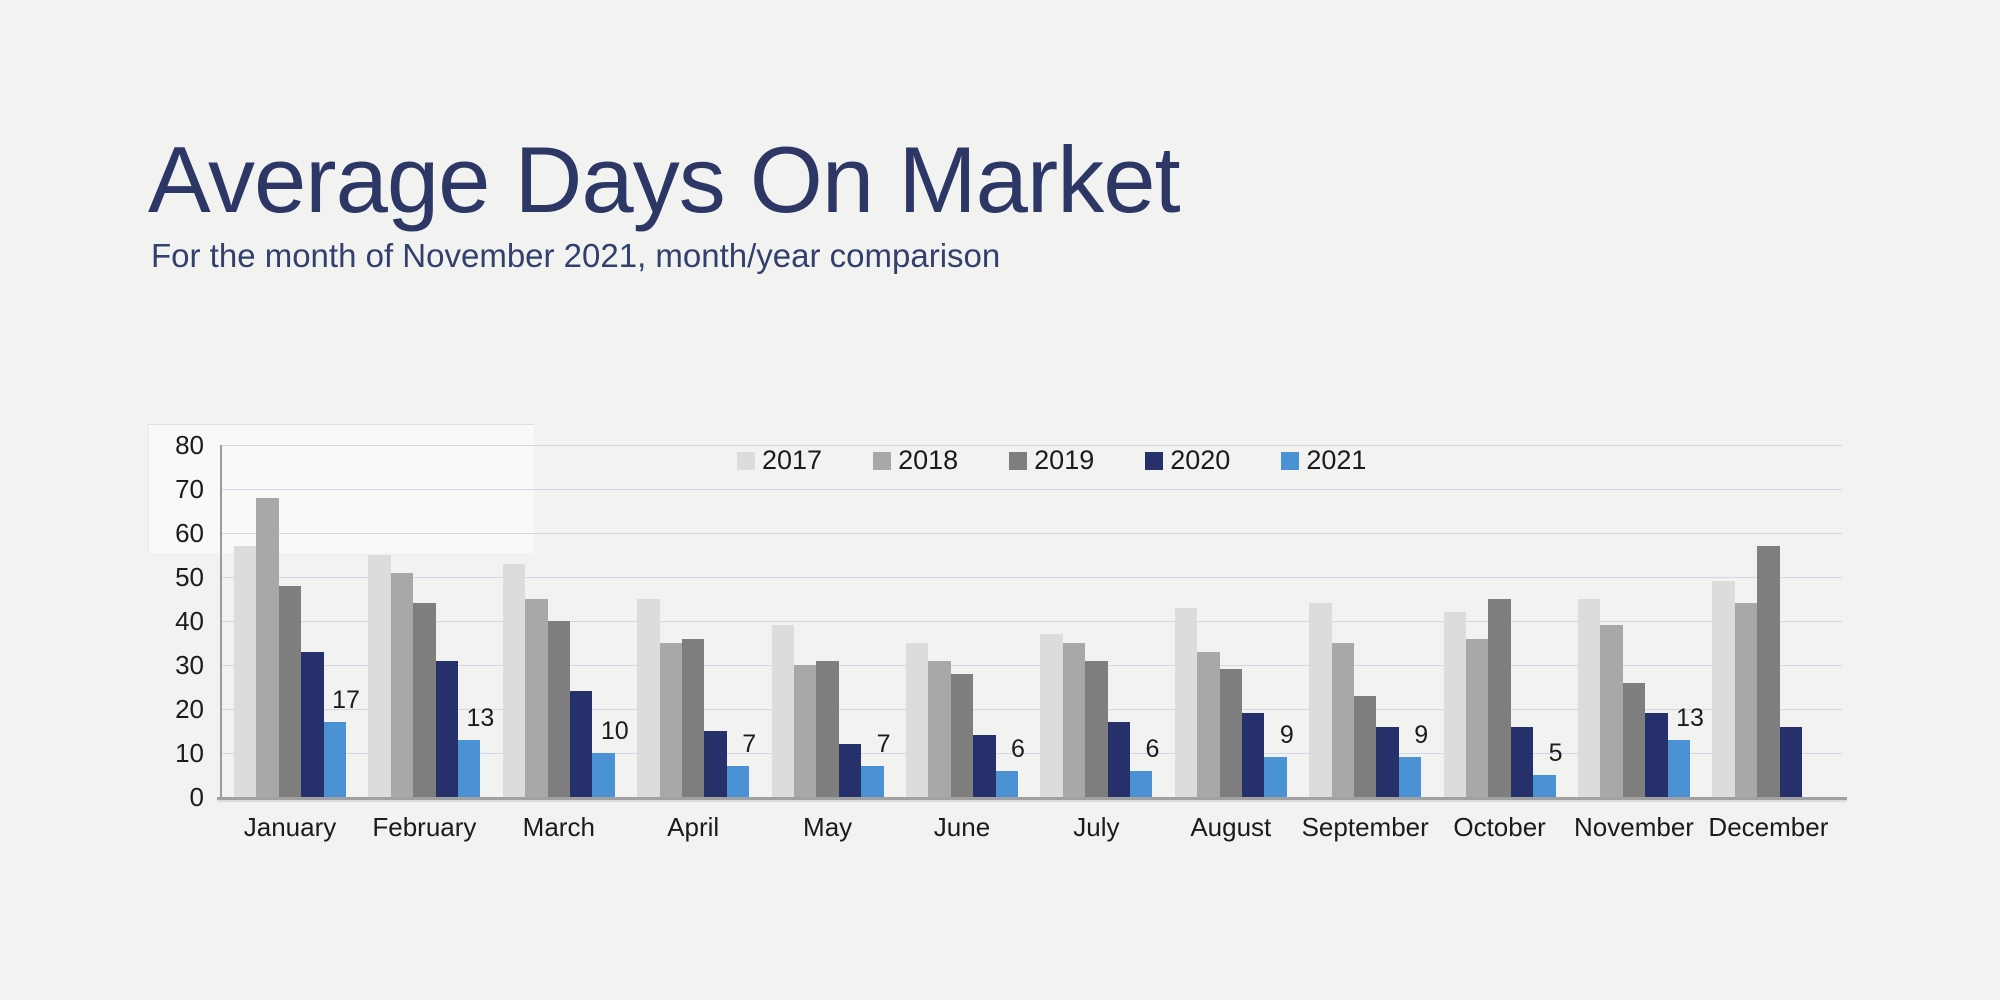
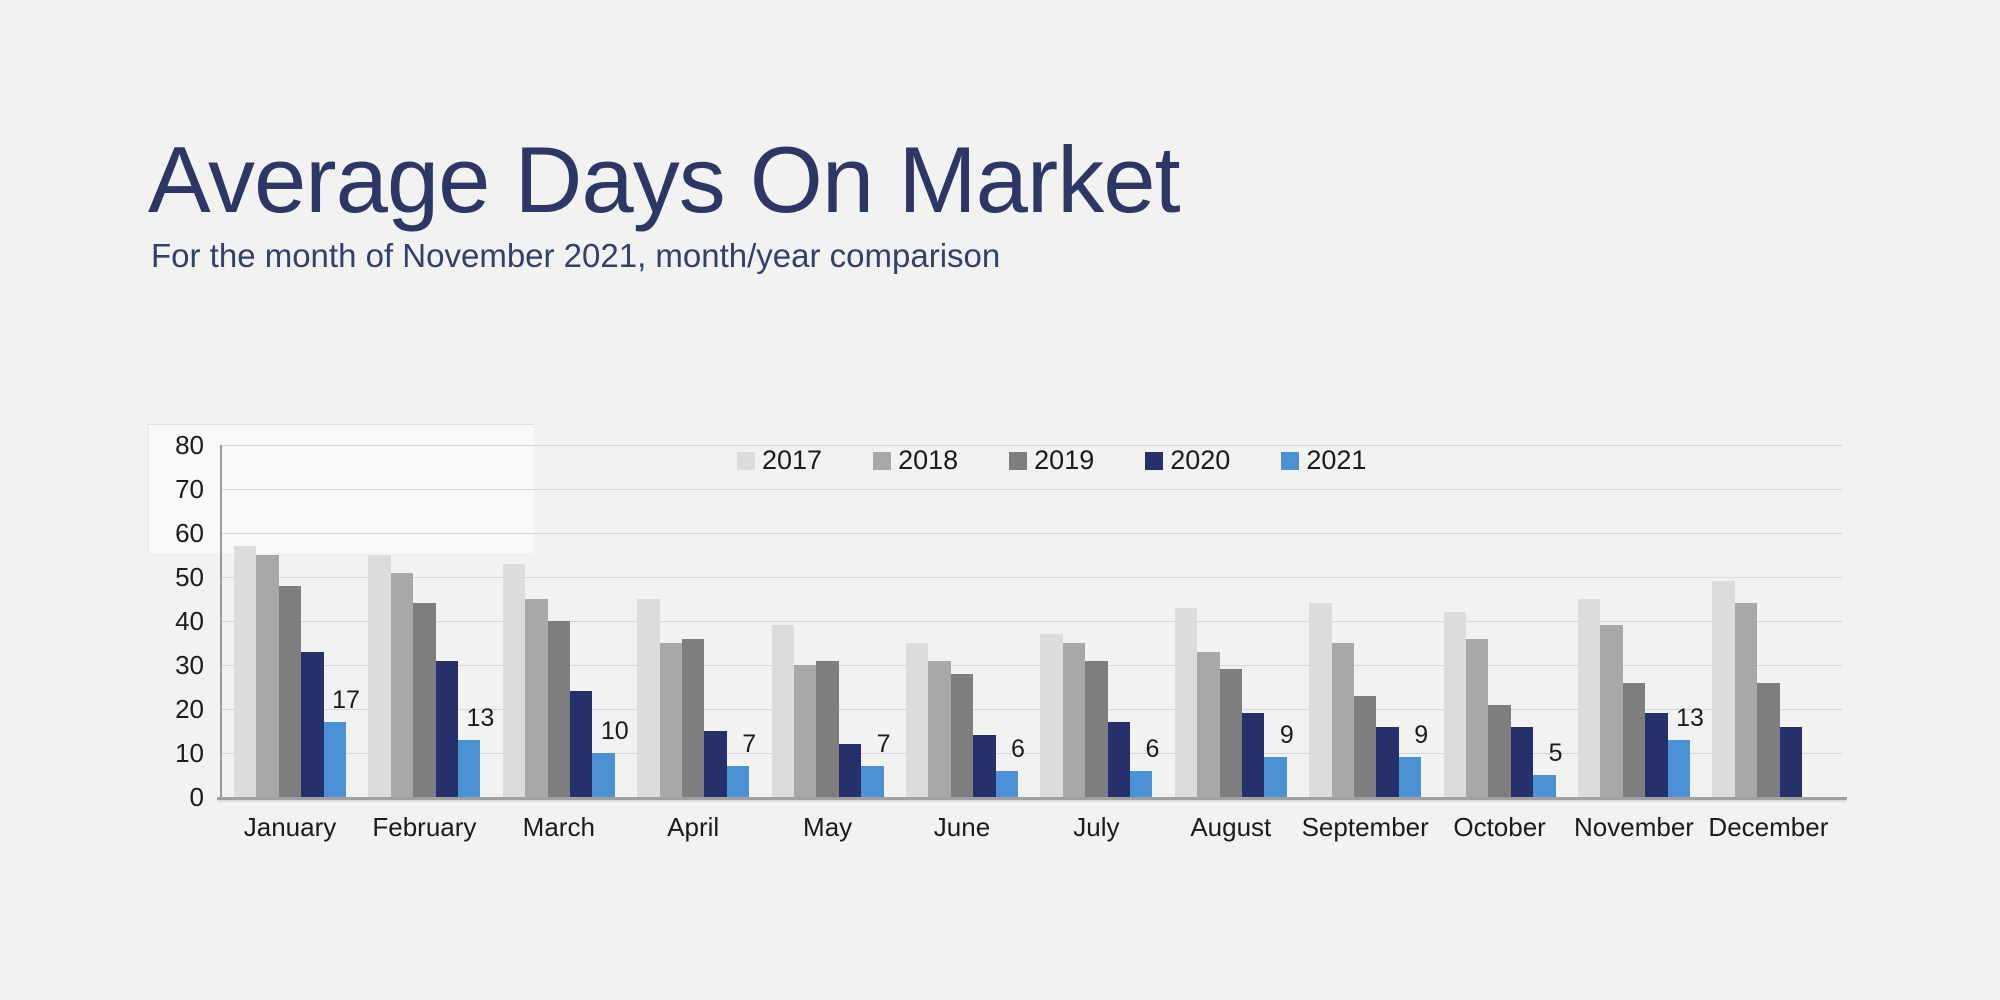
2018/January: 68 -> 55
2019/October: 45 -> 21
2019/December: 57 -> 26
